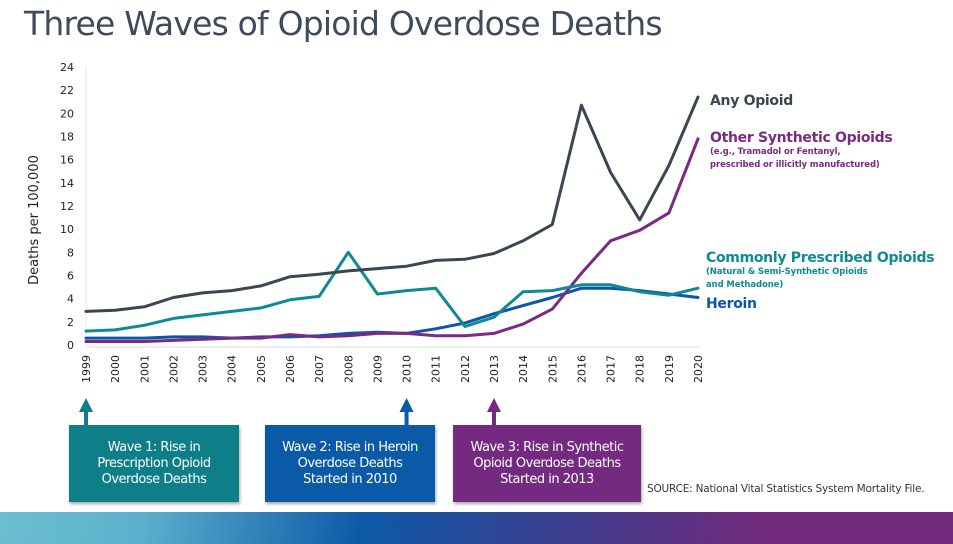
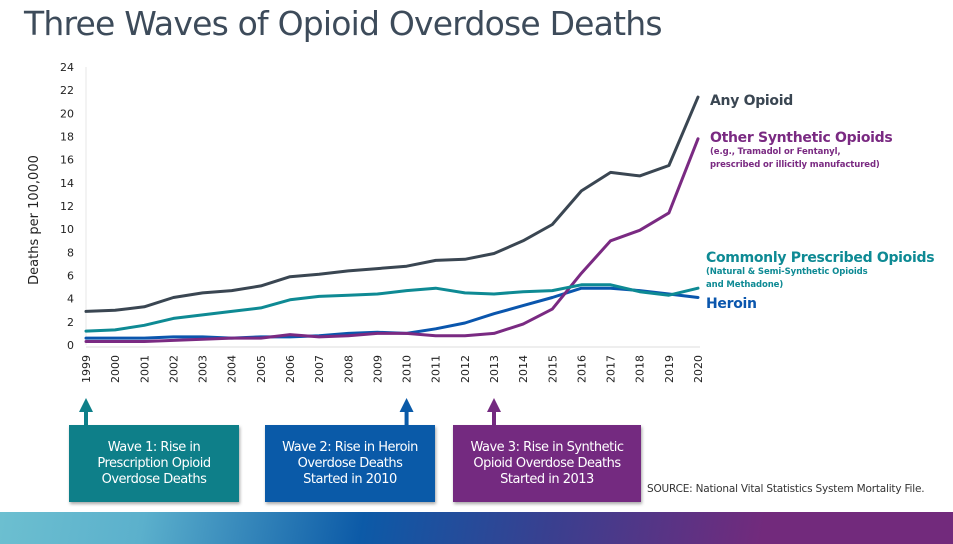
Commonly Prescribed Opioids/2008: 8.0 -> 4.3
Commonly Prescribed Opioids/2012: 1.6 -> 4.5
Commonly Prescribed Opioids/2013: 2.4 -> 4.4
Any Opioid/2016: 20.7 -> 13.3
Any Opioid/2018: 10.8 -> 14.6
